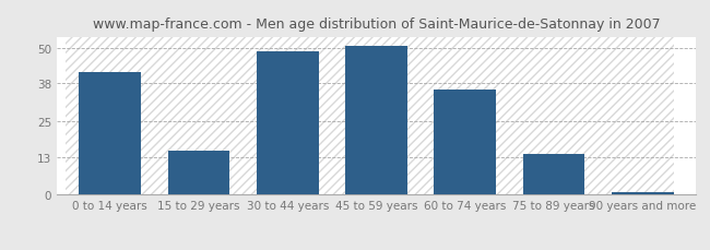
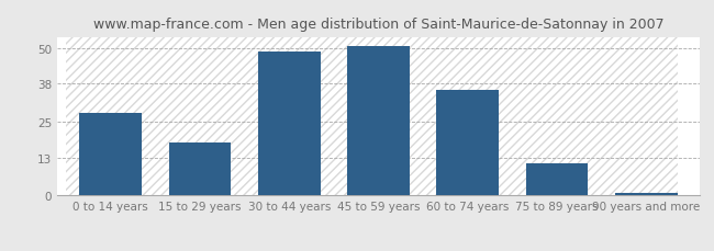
0 to 14 years: 42 -> 28
15 to 29 years: 15 -> 18
75 to 89 years: 14 -> 11
